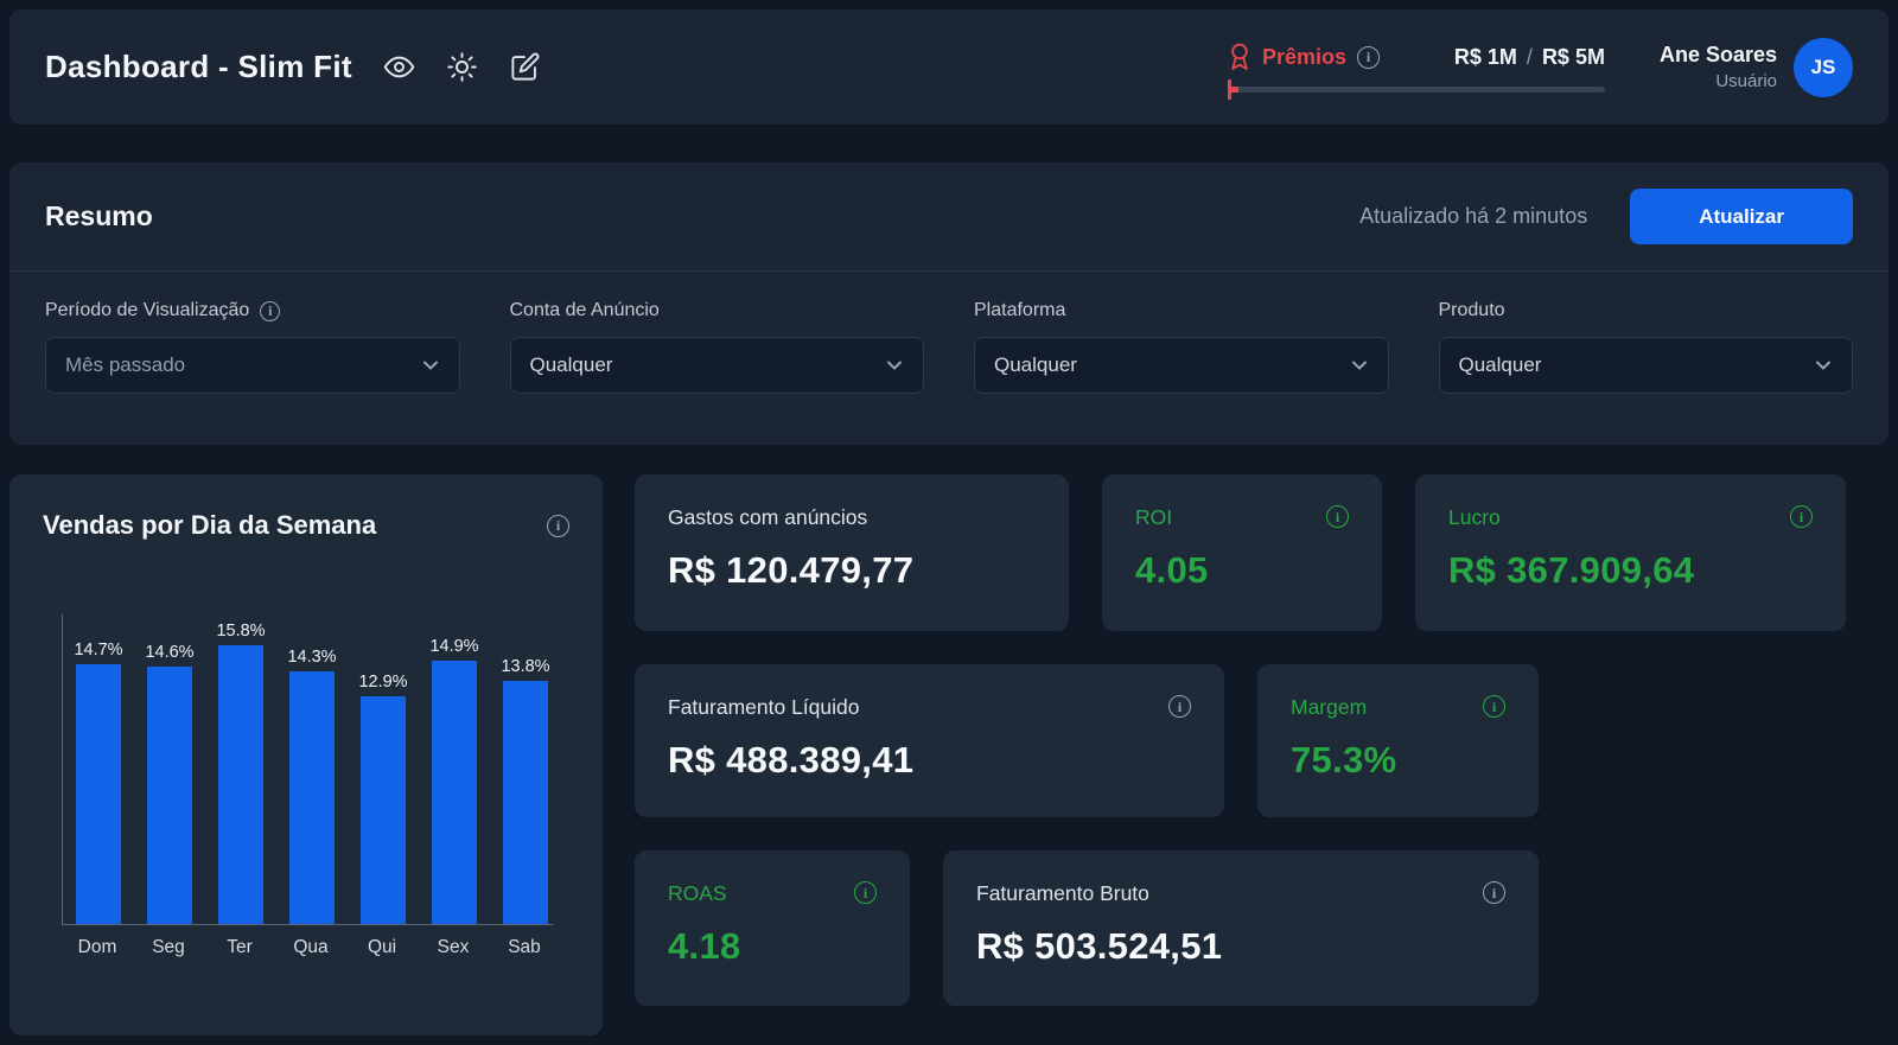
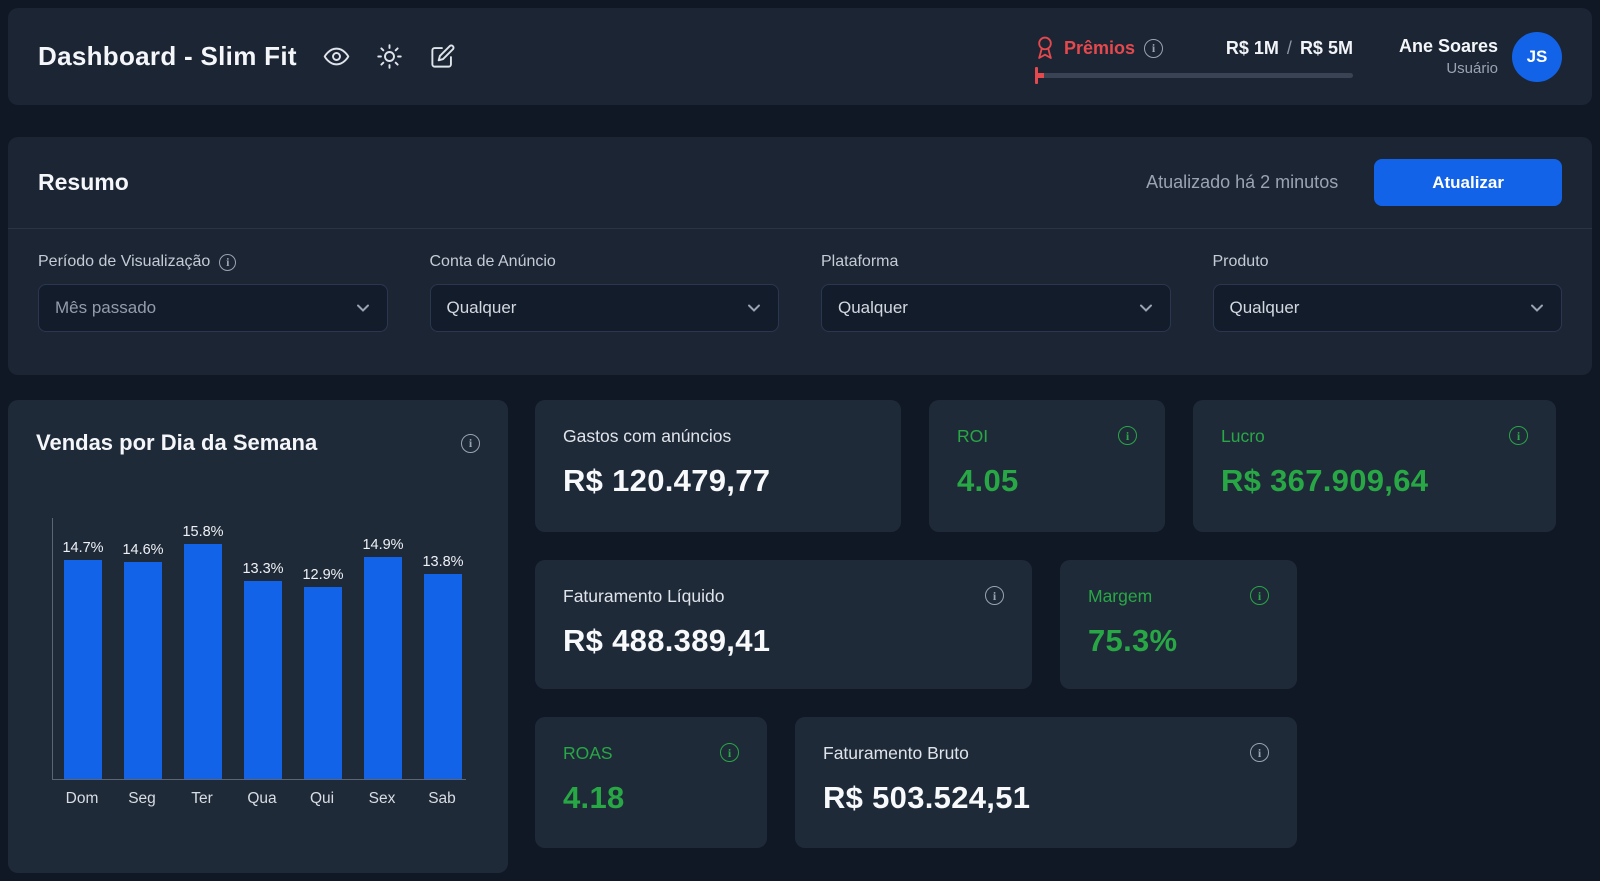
Qua: 14.3% -> 13.3%
